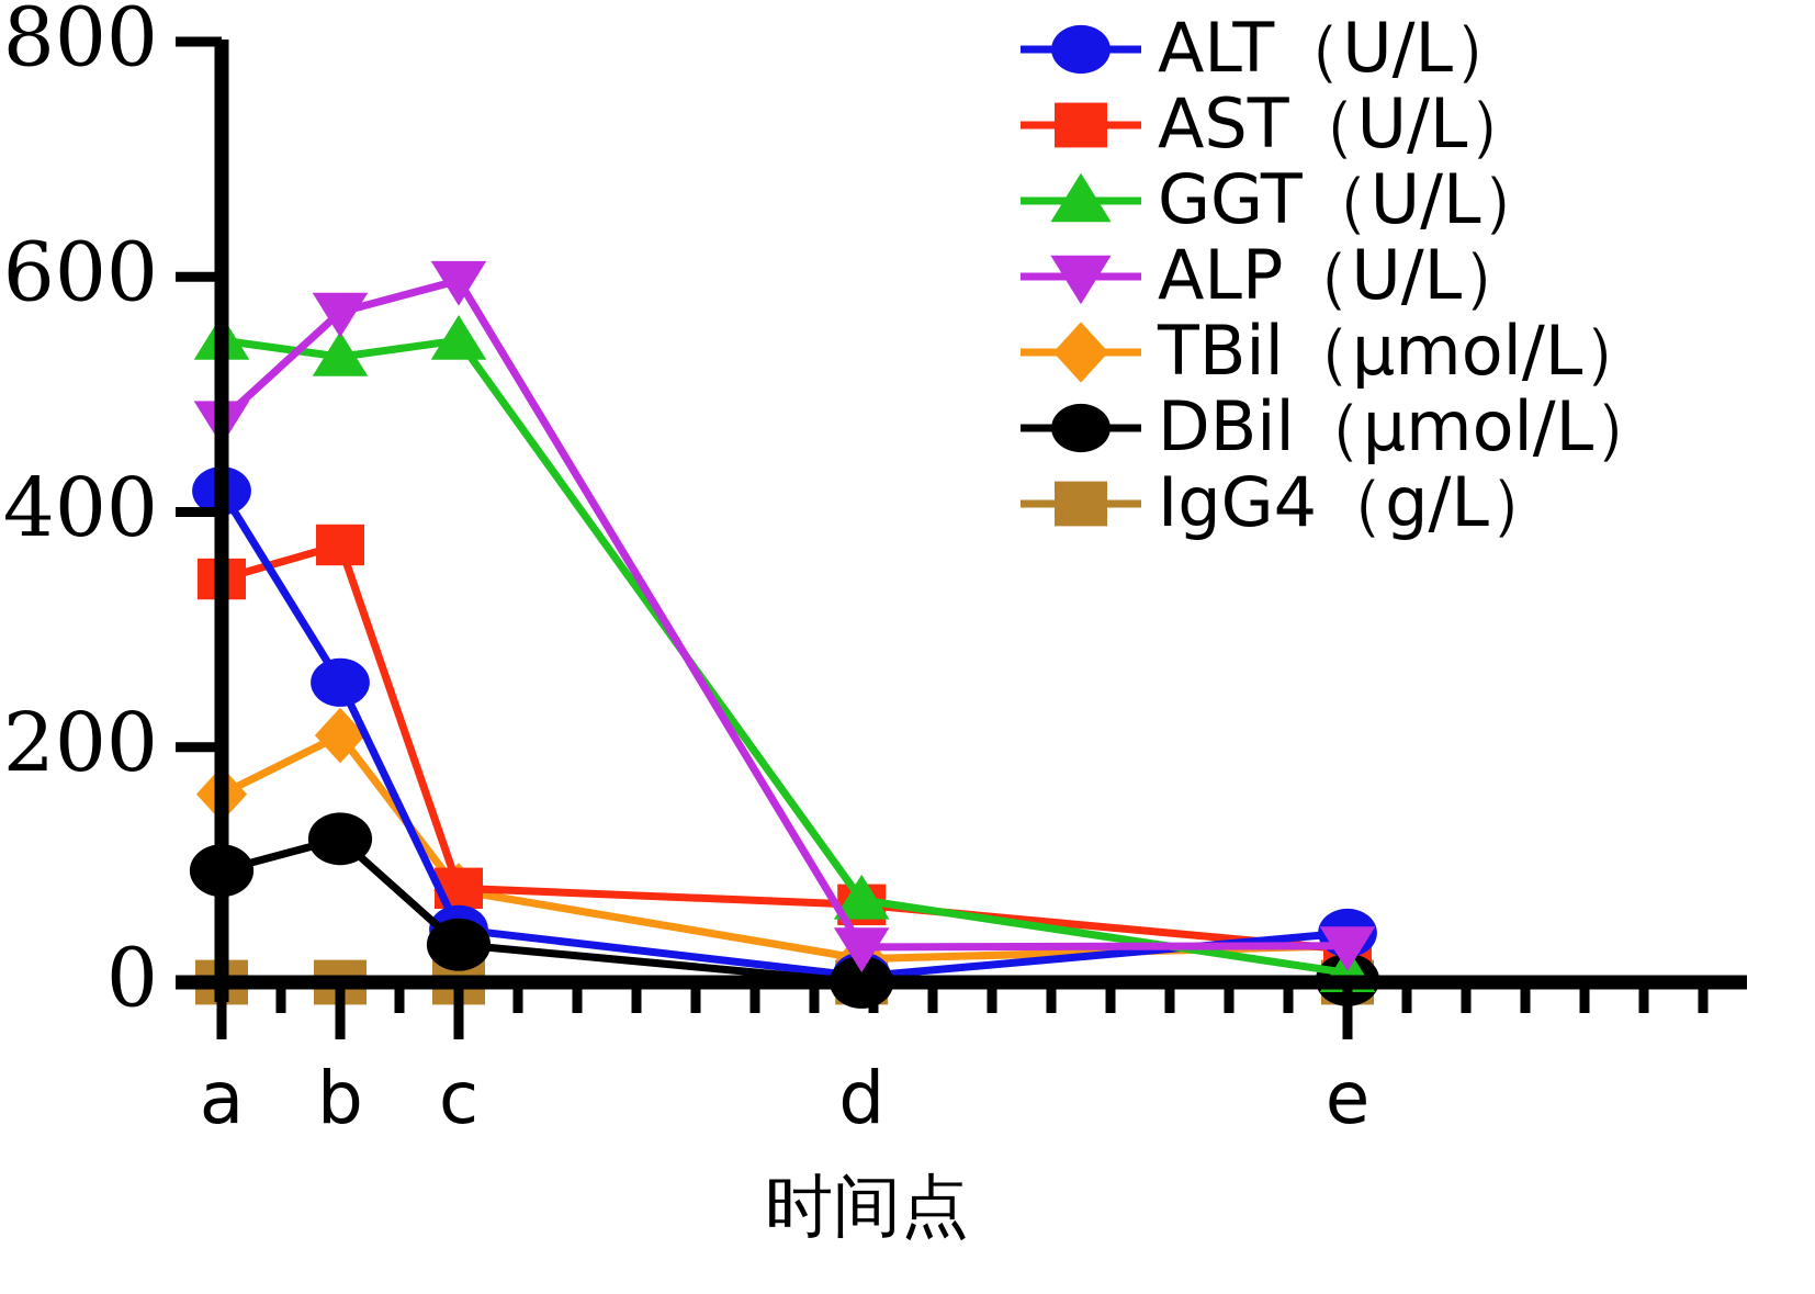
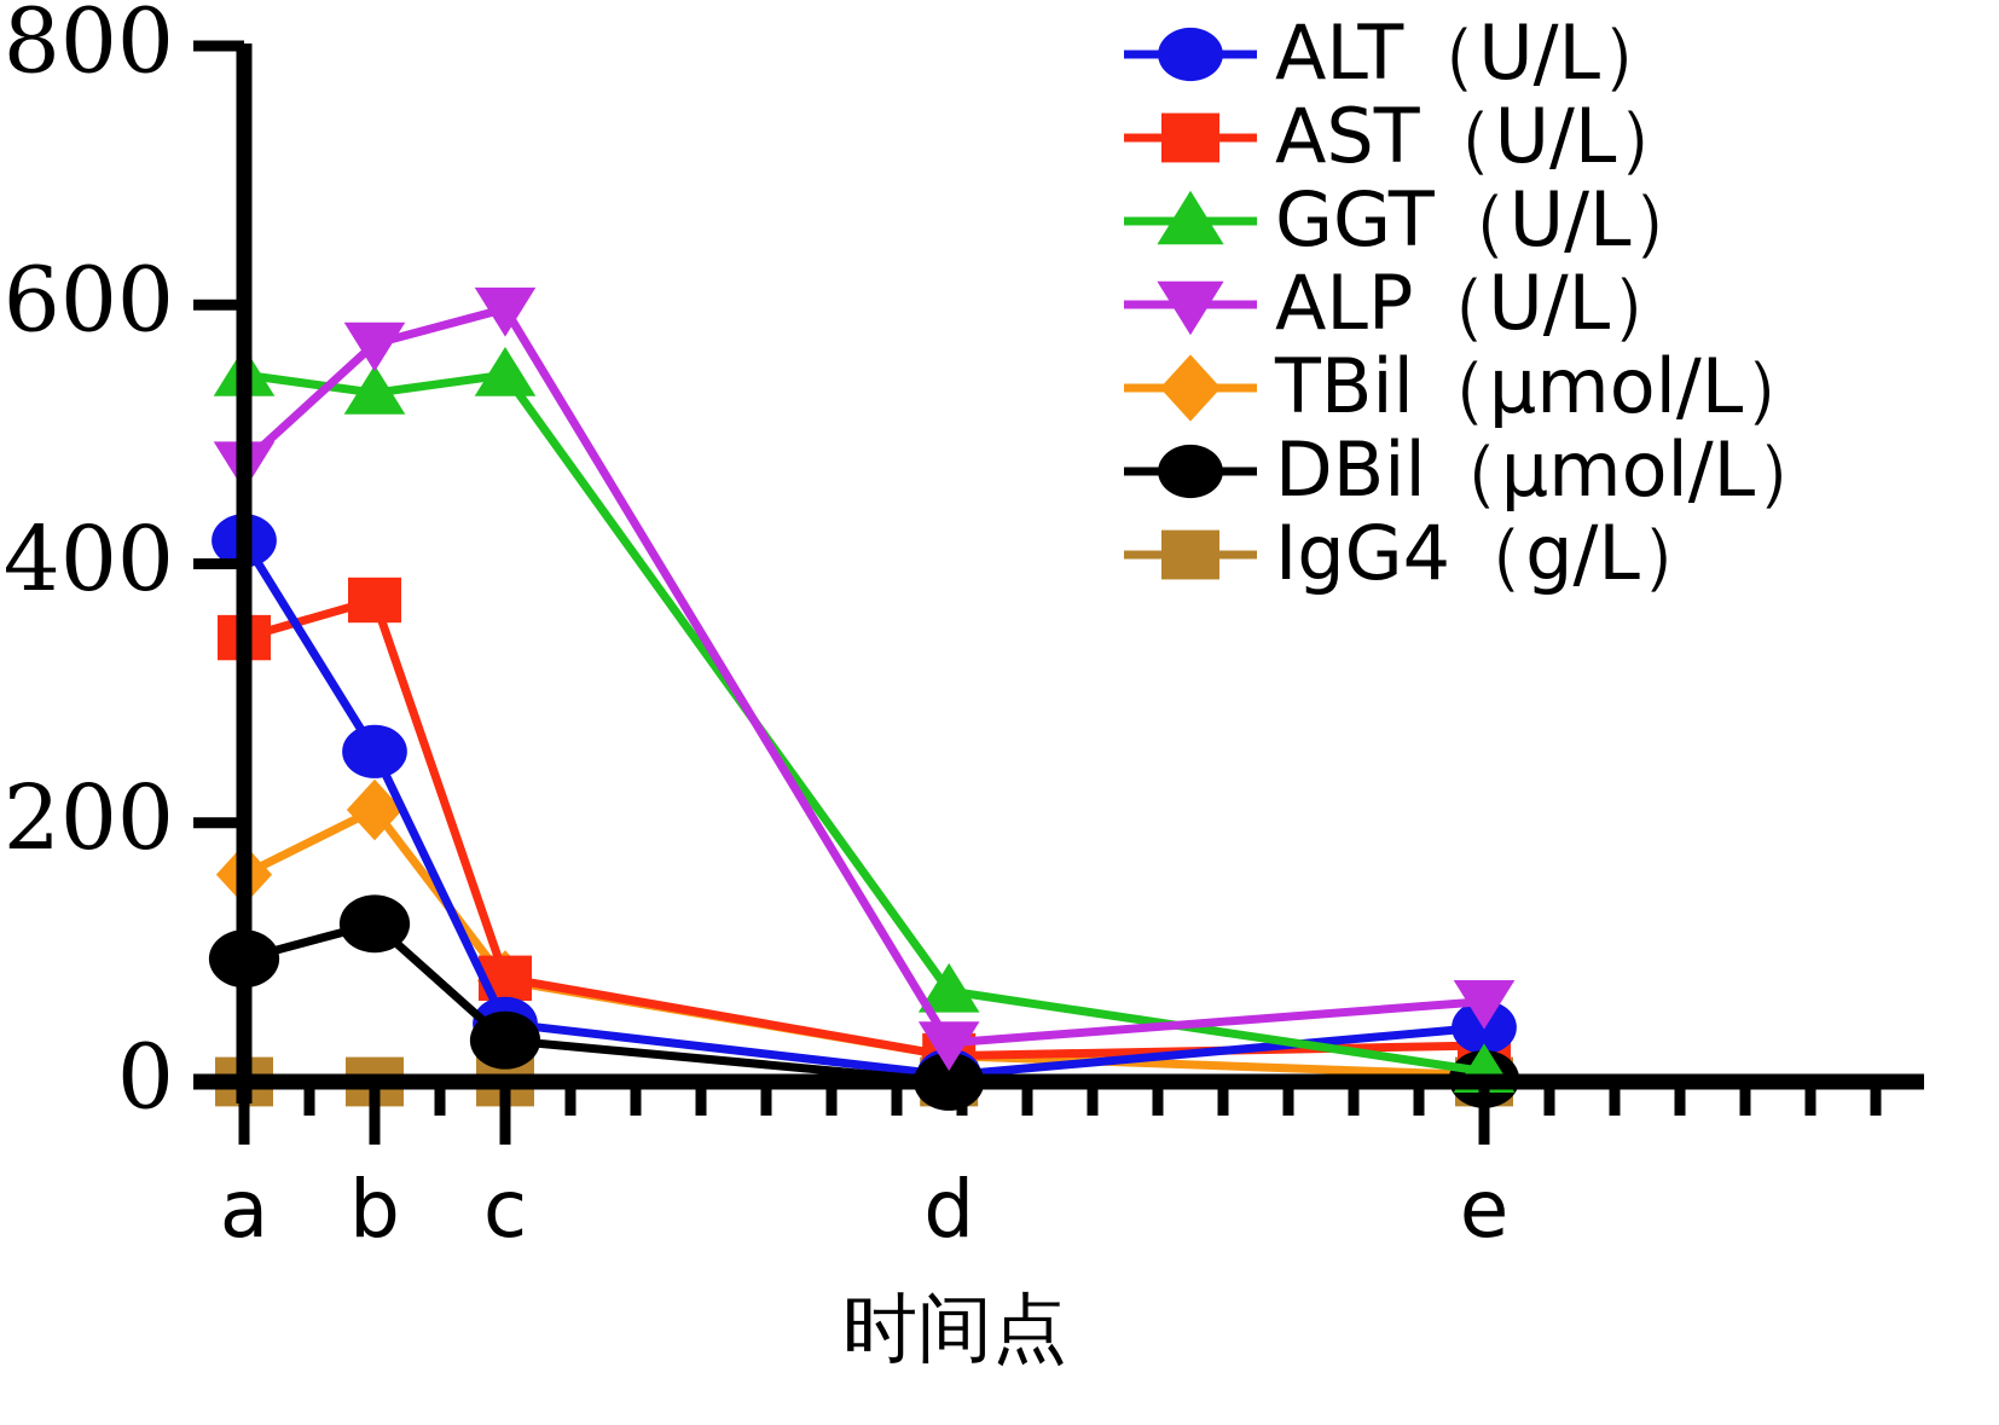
AST（U/L）/d: 66 -> 20
ALP（U/L）/e: 31 -> 62
TBil（μmol/L）/e: 31 -> 5
